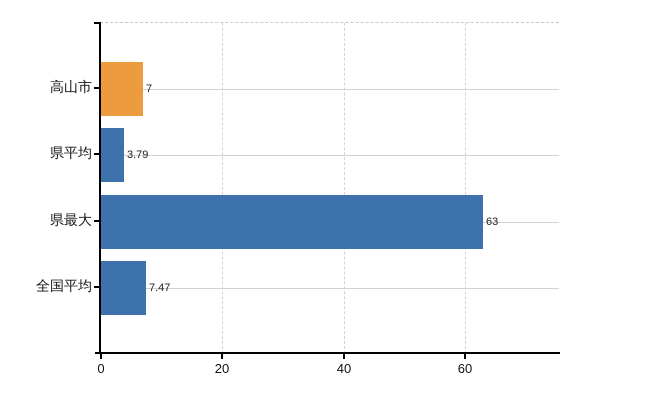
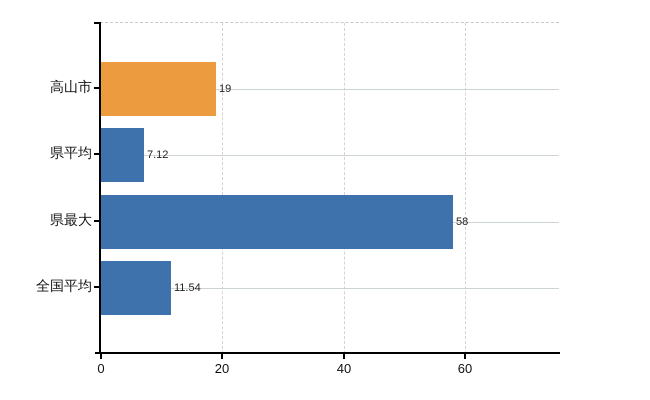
高山市: 7 -> 19
県平均: 3.79 -> 7.12
県最大: 63 -> 58
全国平均: 7.47 -> 11.54
